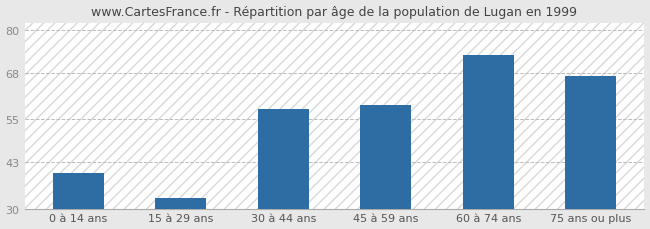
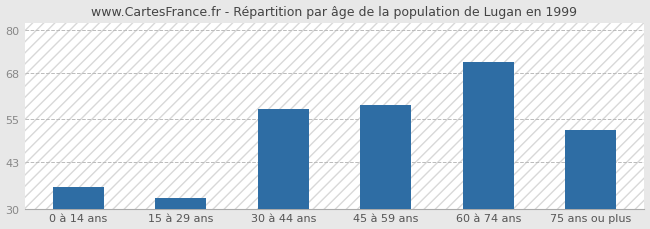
0 à 14 ans: 40 -> 36
60 à 74 ans: 73 -> 71
75 ans ou plus: 67 -> 52
